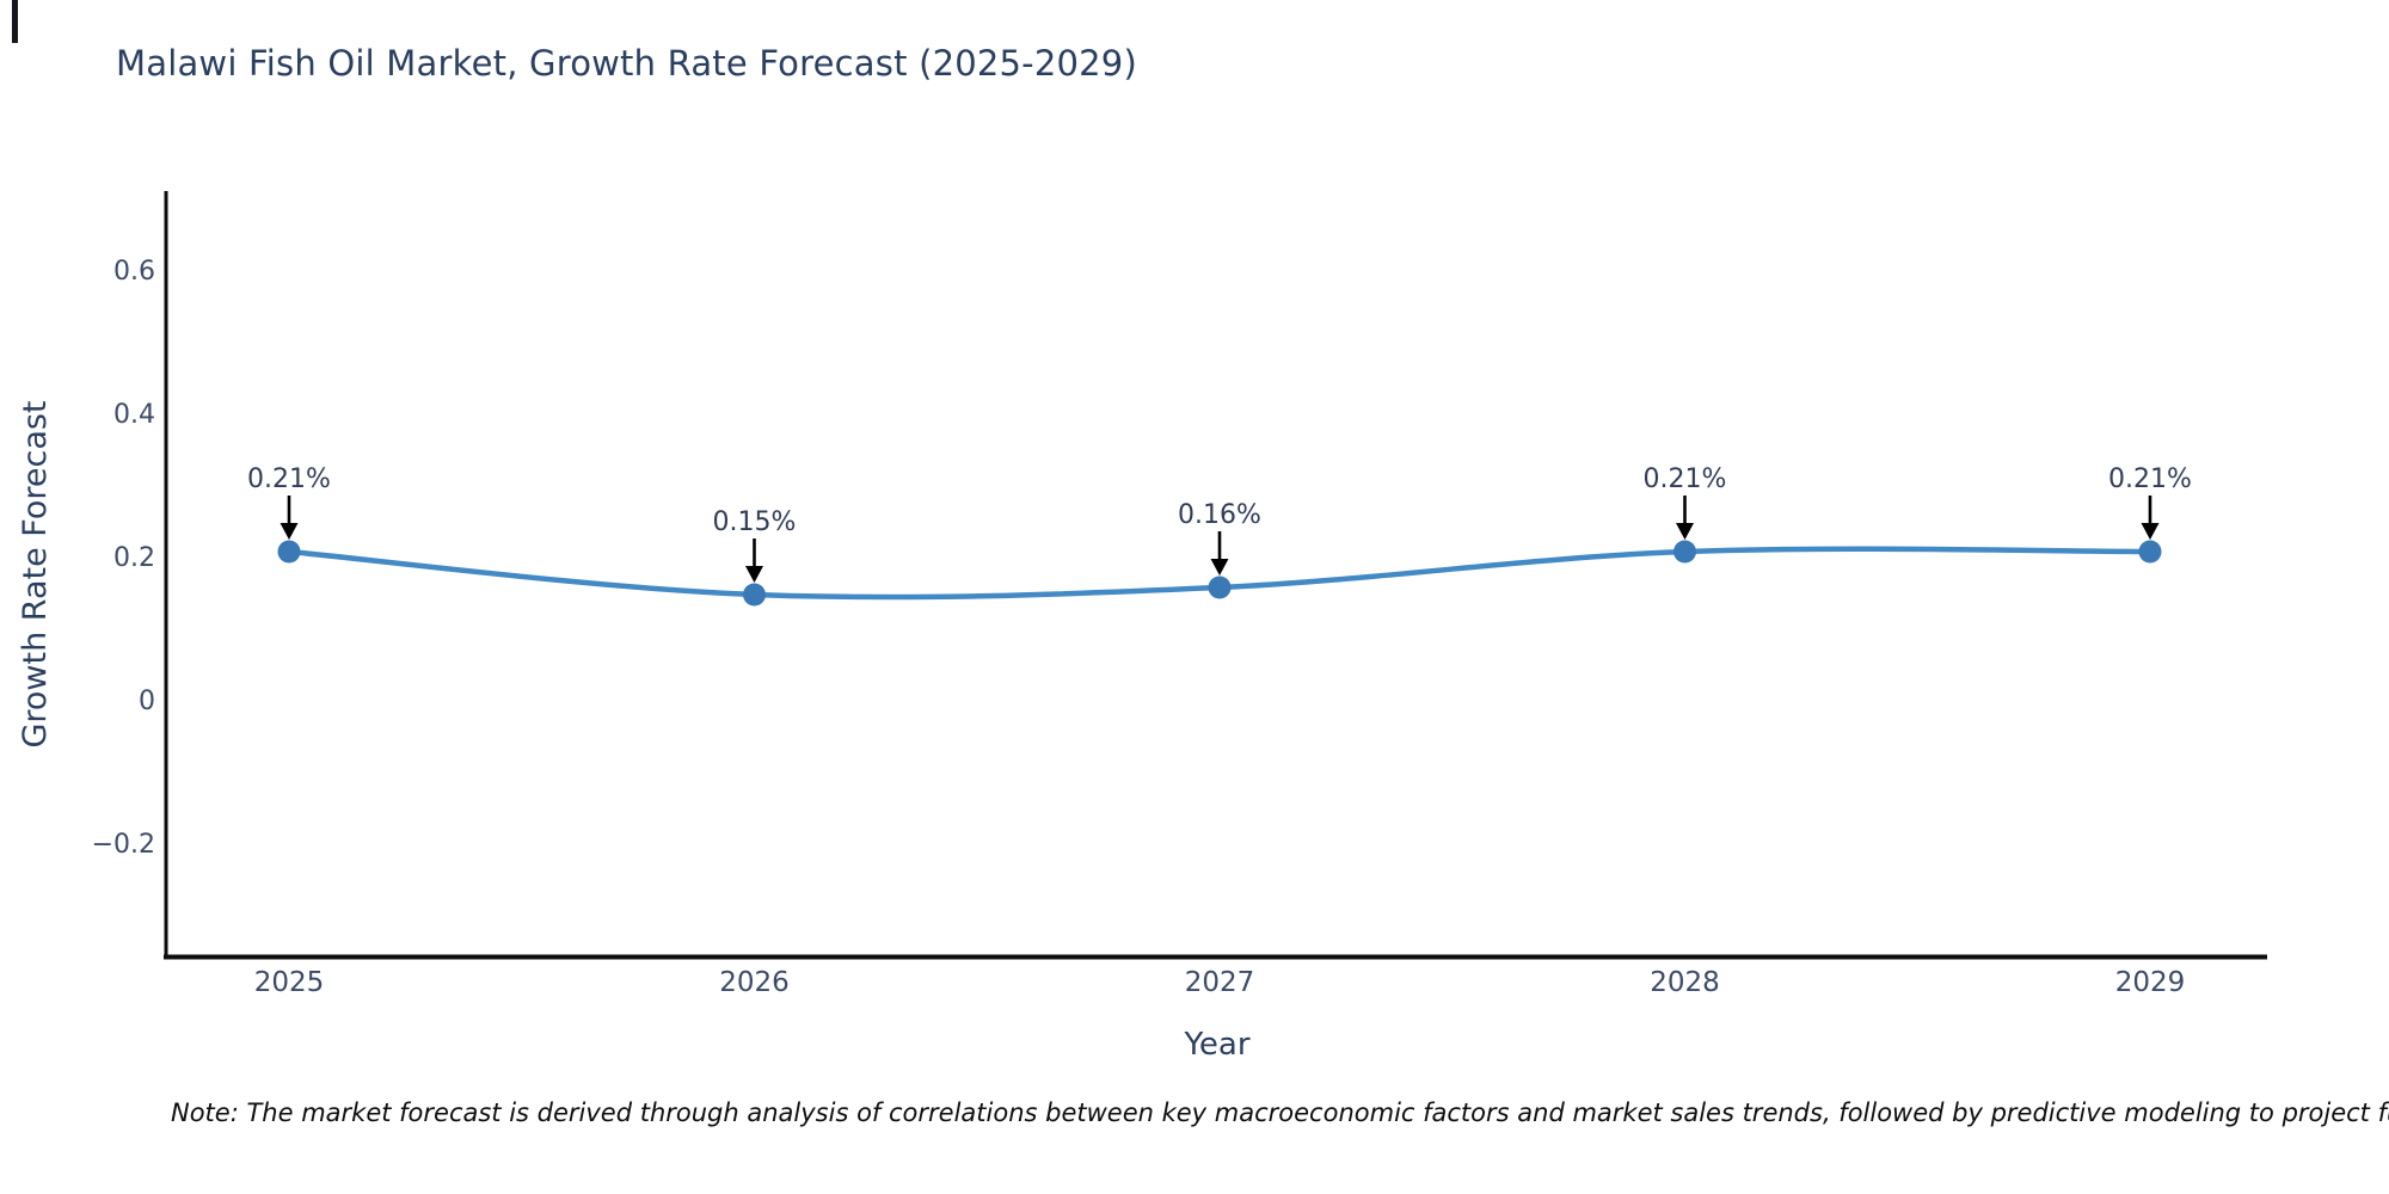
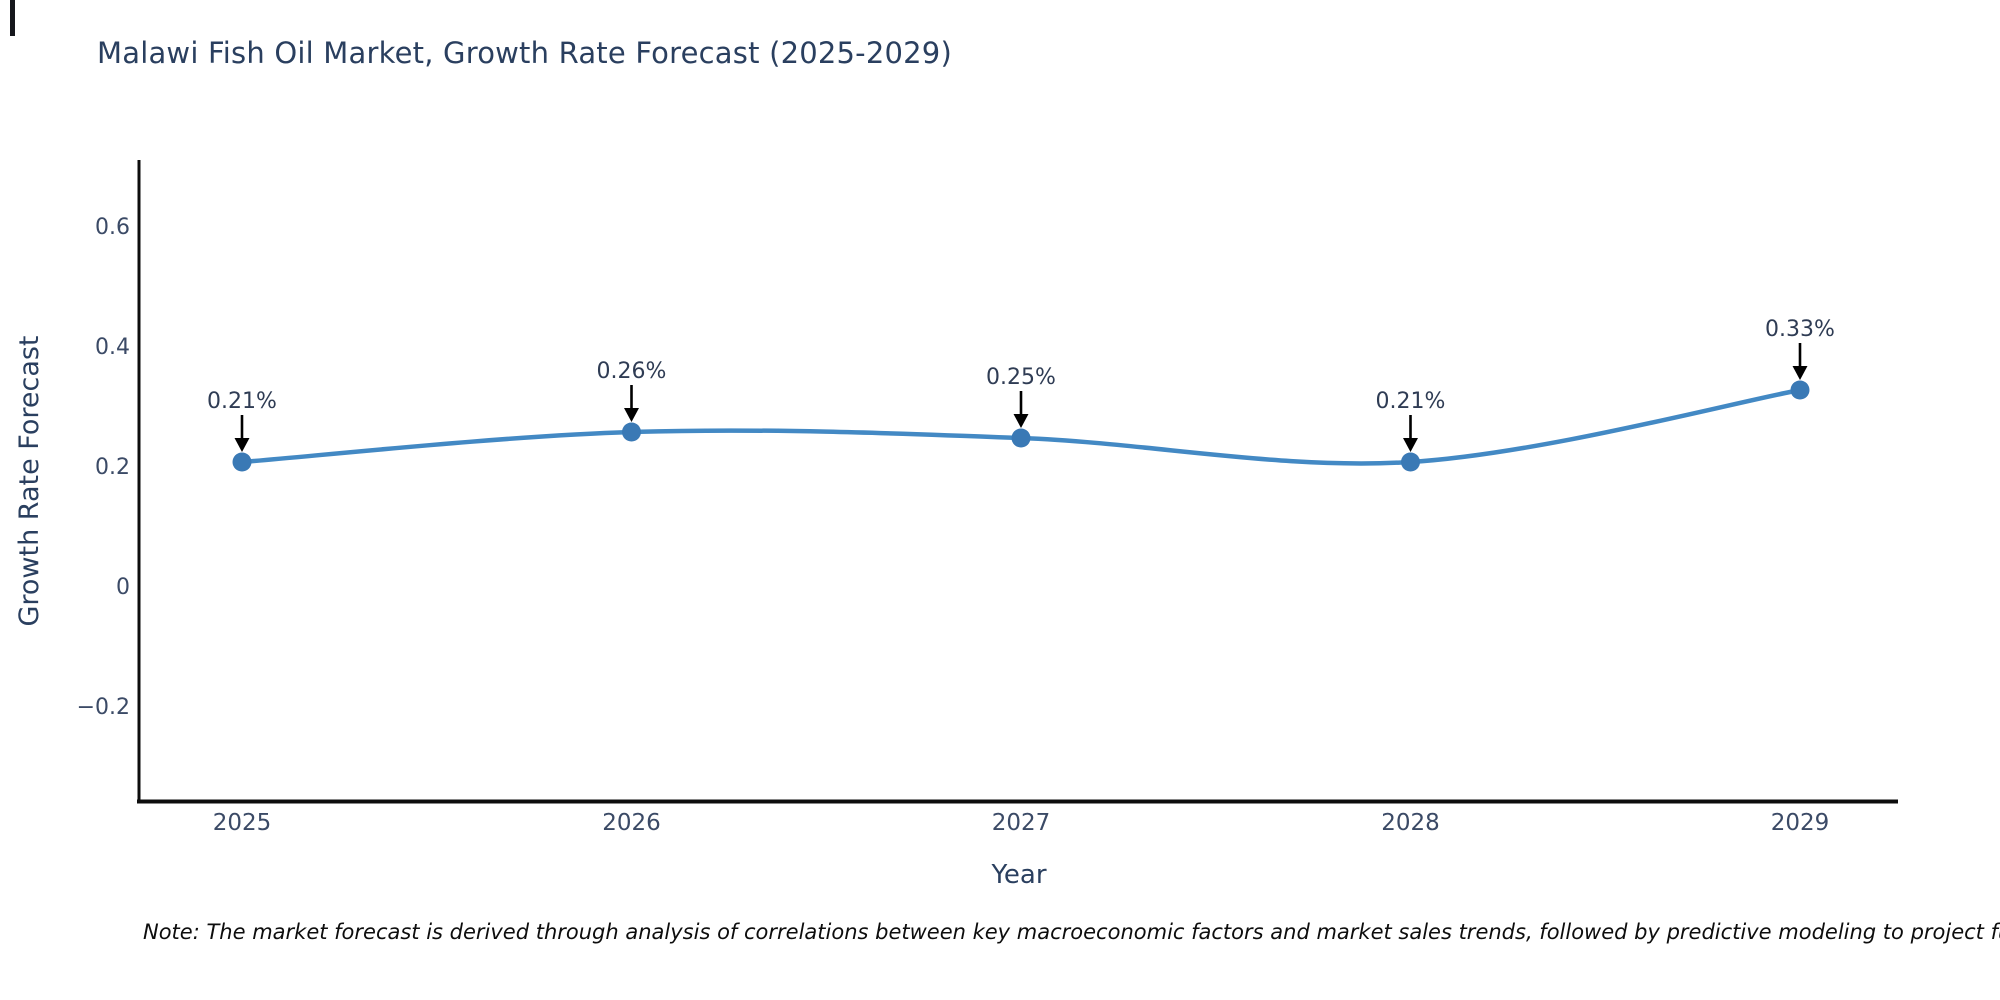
2026: 0.15% -> 0.26%
2027: 0.16% -> 0.25%
2029: 0.21% -> 0.33%
